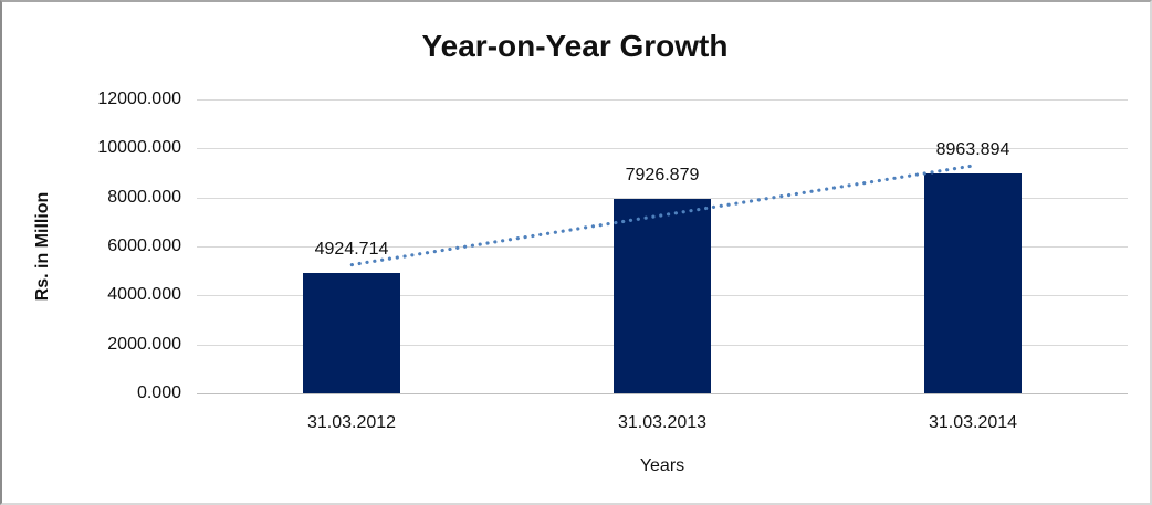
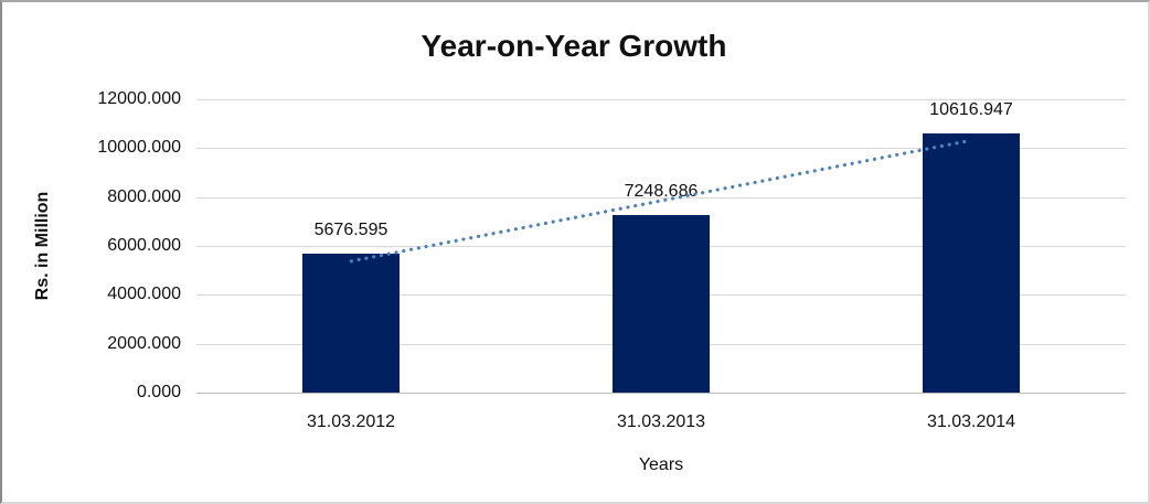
31.03.2012: 4924.714 -> 5676.595
31.03.2013: 7926.879 -> 7248.686
31.03.2014: 8963.894 -> 10616.947
